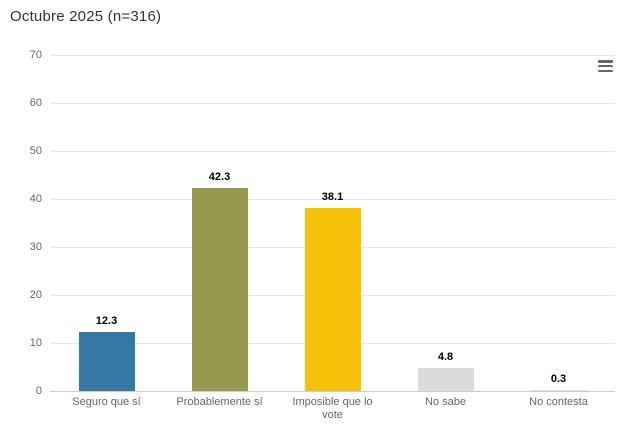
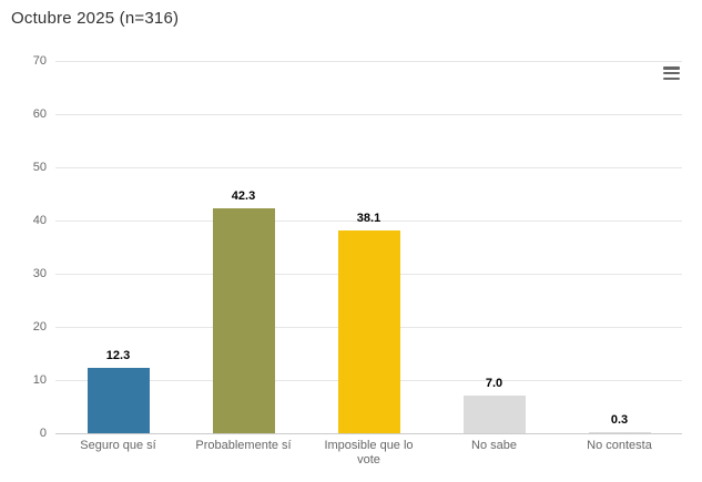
No sabe: 4.8 -> 7.0
